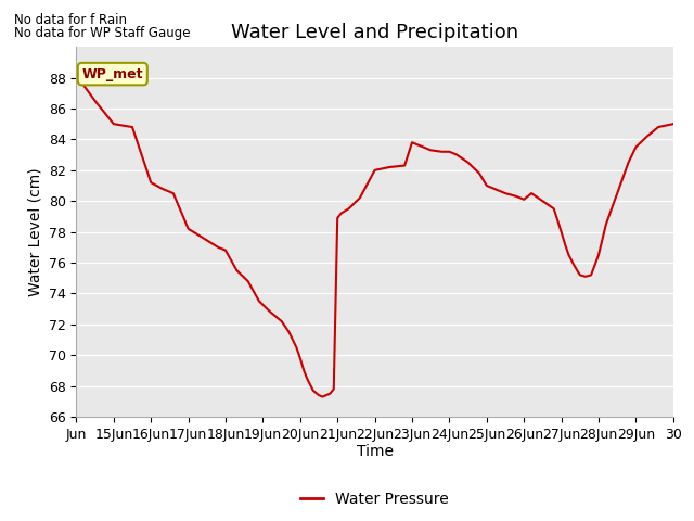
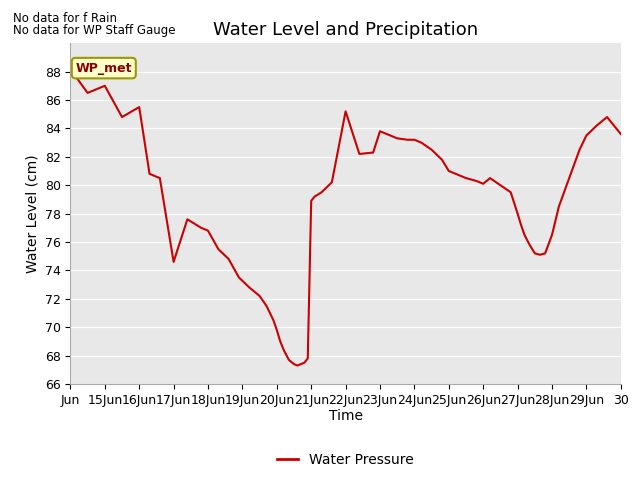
15Jun: 85.0 -> 87.0
16Jun: 81.2 -> 85.5
17Jun: 78.2 -> 74.6
22Jun: 82.0 -> 85.2
30: 85.0 -> 83.6
